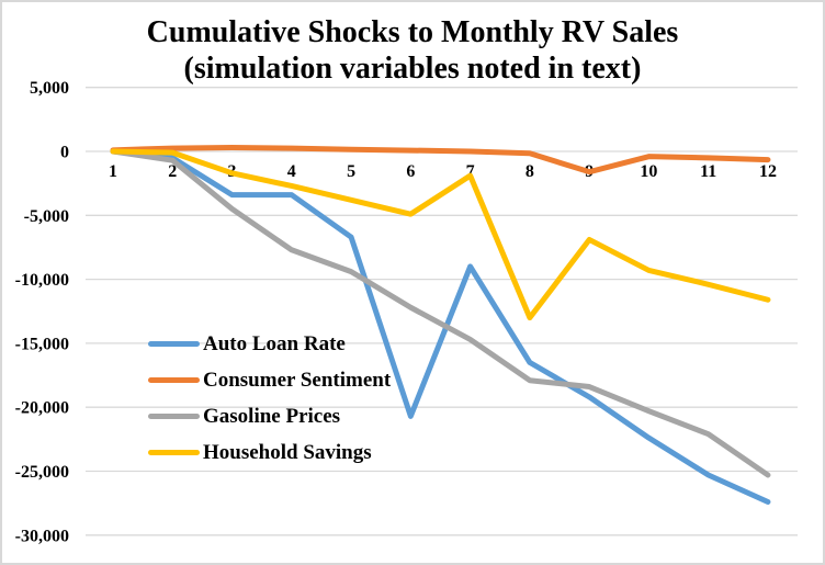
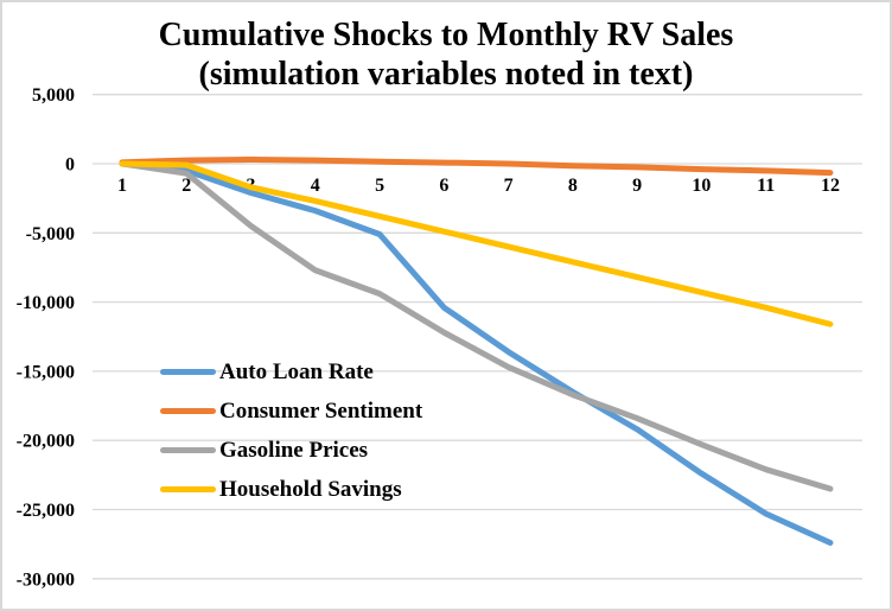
Auto Loan Rate/3: -3400 -> -2100
Auto Loan Rate/5: -6700 -> -5100
Auto Loan Rate/6: -20700 -> -10400
Auto Loan Rate/7: -9000 -> -13600
Household Savings/7: -1900 -> -6000
Gasoline Prices/8: -17900 -> -16700
Household Savings/8: -13000 -> -7100
Consumer Sentiment/9: -1600 -> -200
Household Savings/9: -6900 -> -8200
Gasoline Prices/12: -25300 -> -23500
